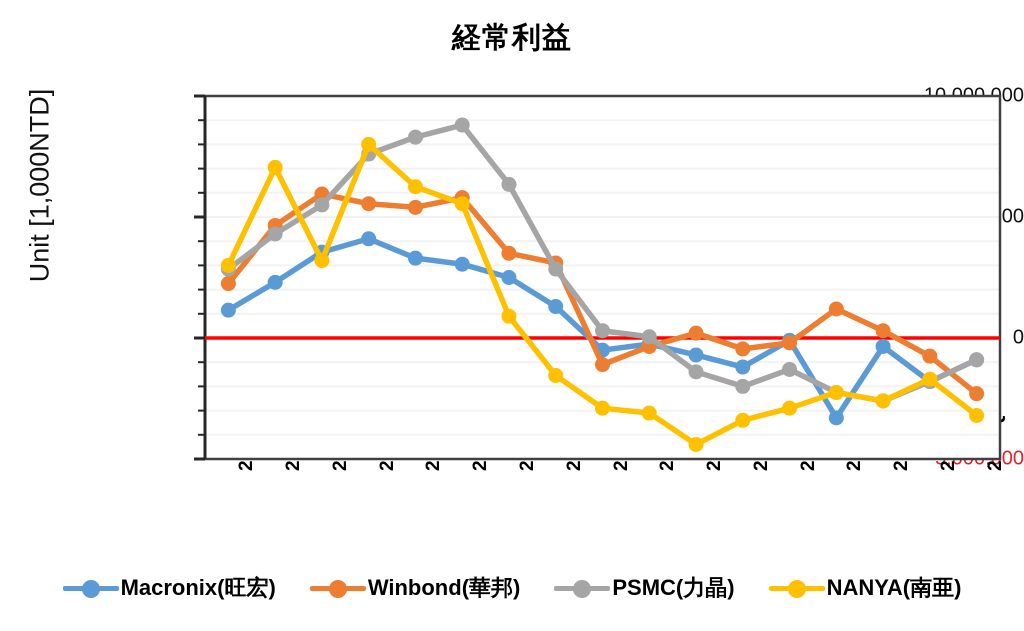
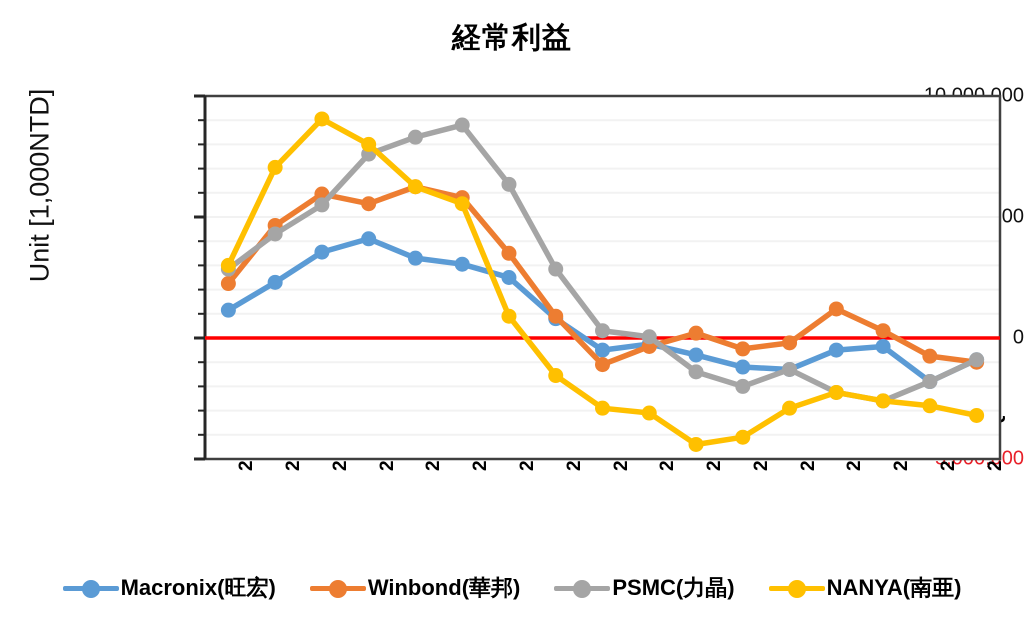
NANYA(南亜)/2021Q3: 3200000 -> 9000000
Winbond(華邦)/2022Q1: 5400000 -> 6200000
Macronix(旺宏)/2022Q4: 1300000 -> 800000
Winbond(華邦)/2022Q4: 3100000 -> 900000
NANYA(南亜)/2023Q4: -3400000 -> -4100000
Macronix(旺宏)/2024Q1: -100000 -> -1300000
Macronix(旺宏)/2024Q2: -3300000 -> -500000
NANYA(南亜)/2024Q4: -1700000 -> -2800000
Winbond(華邦)/2025Q1: -2300000 -> -1000000
